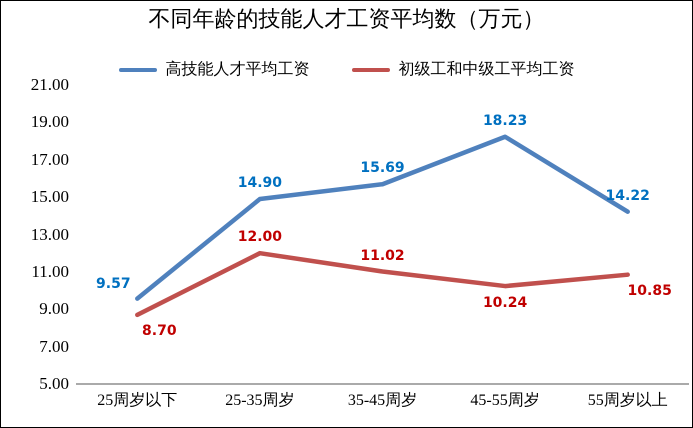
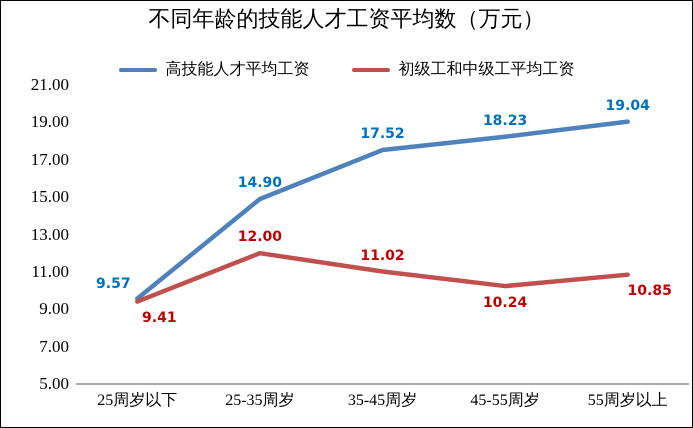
初级工和中级工平均工资/25周岁以下: 8.70 -> 9.41
高技能人才平均工资/35-45周岁: 15.69 -> 17.52
高技能人才平均工资/55周岁以上: 14.22 -> 19.04
